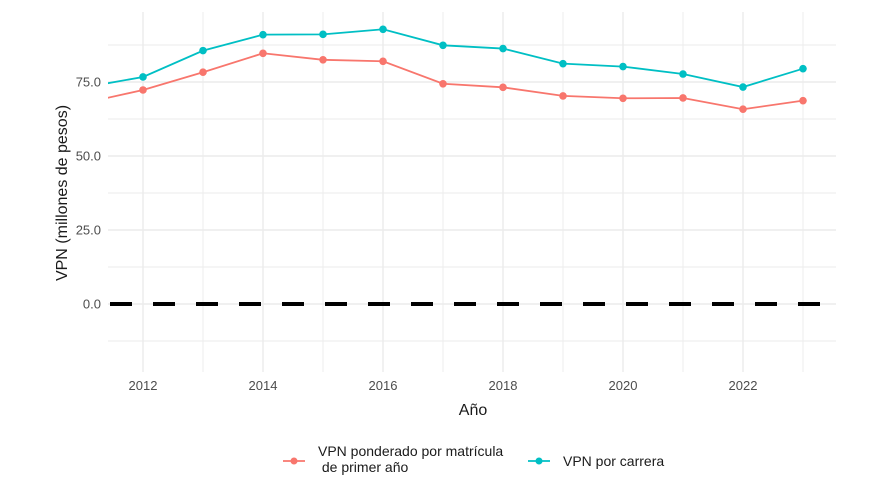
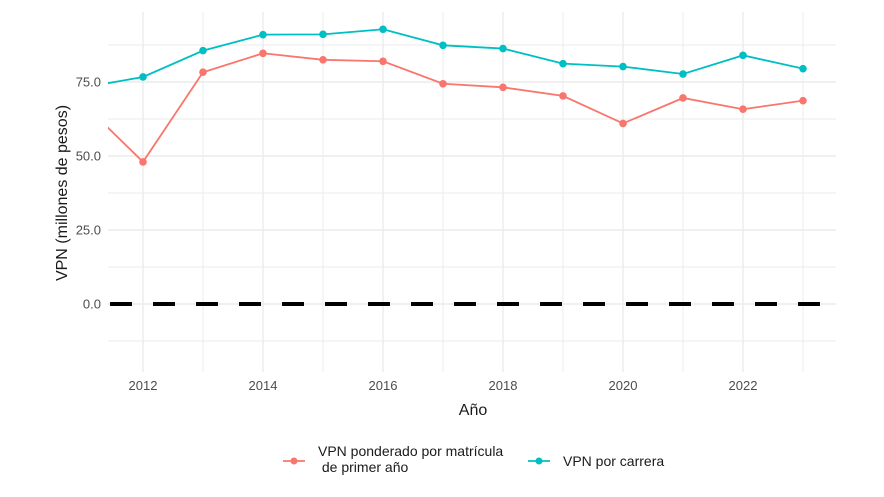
VPN ponderado por matrícula de primer año/2012: 72 -> 48
VPN ponderado por matrícula de primer año/2020: 70 -> 61
VPN por carrera/2022: 73 -> 84
